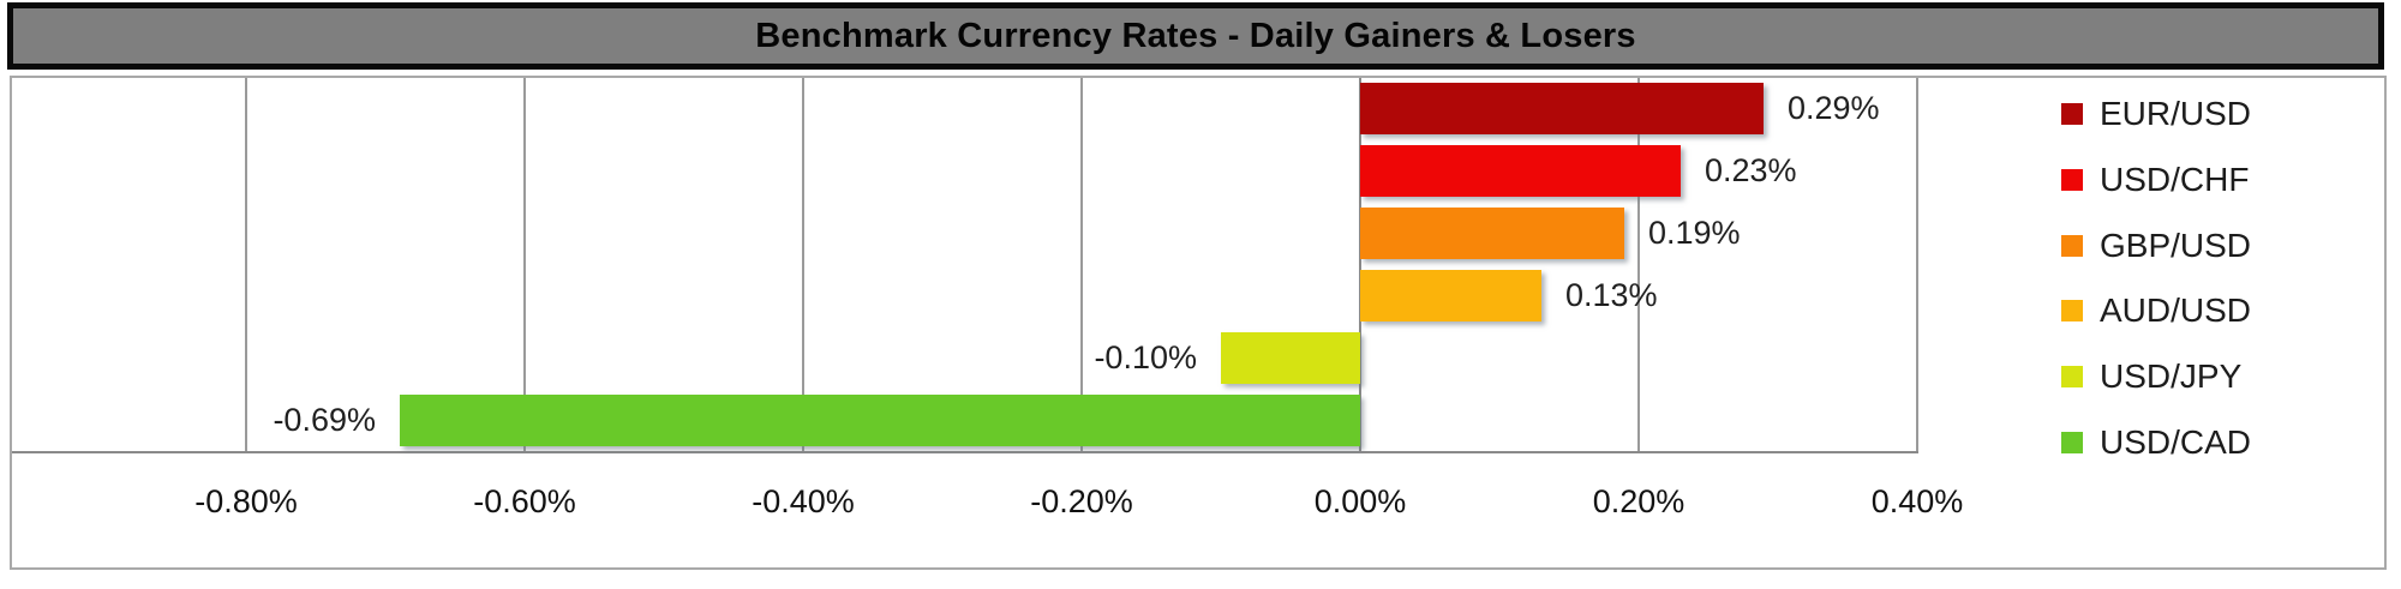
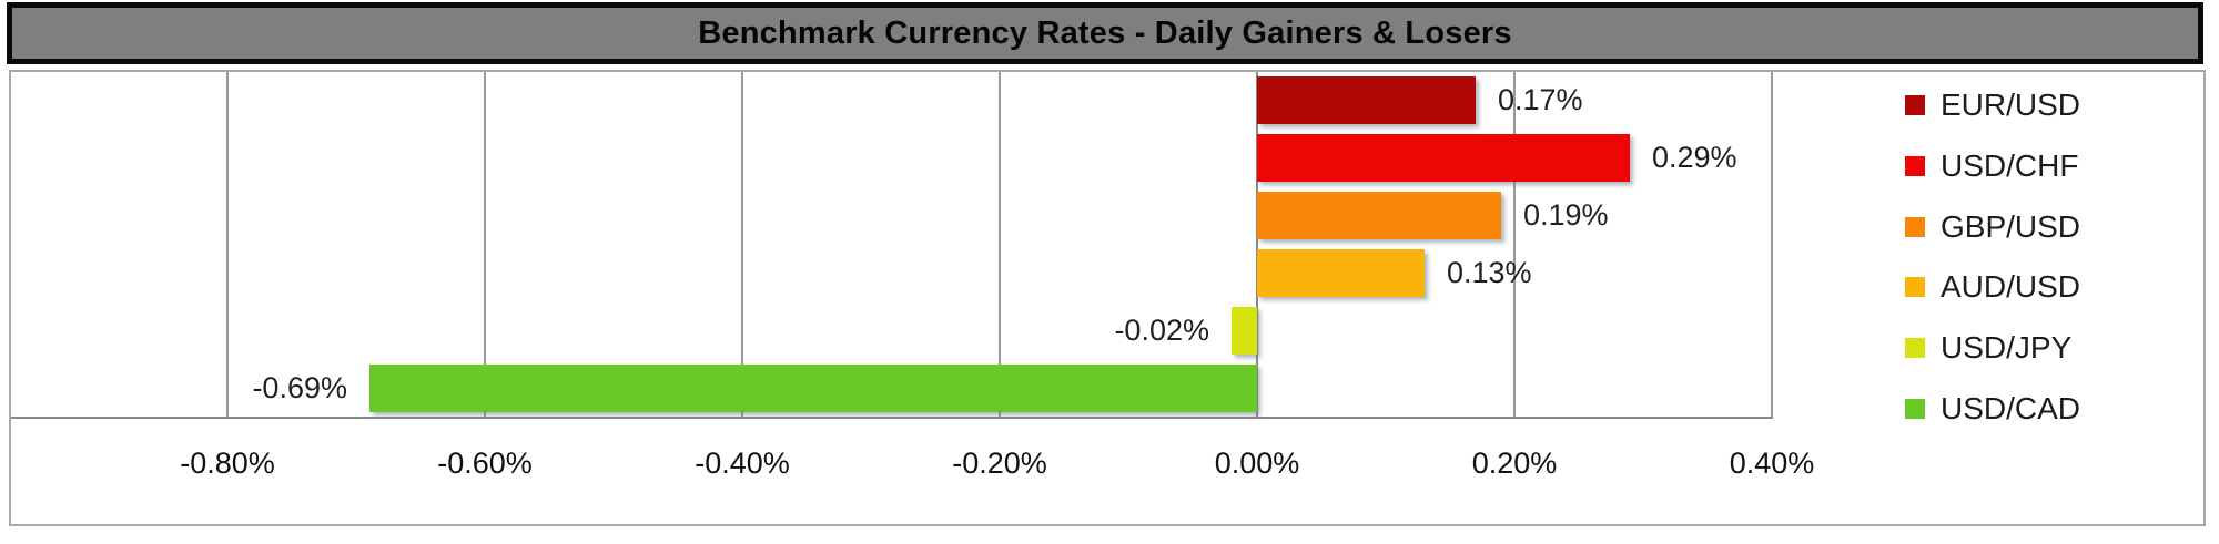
EUR/USD: 0.29% -> 0.17%
USD/CHF: 0.23% -> 0.29%
USD/JPY: -0.10% -> -0.02%
